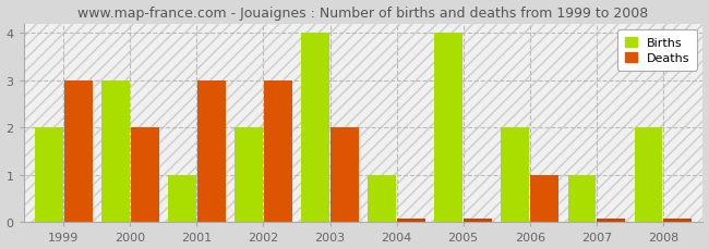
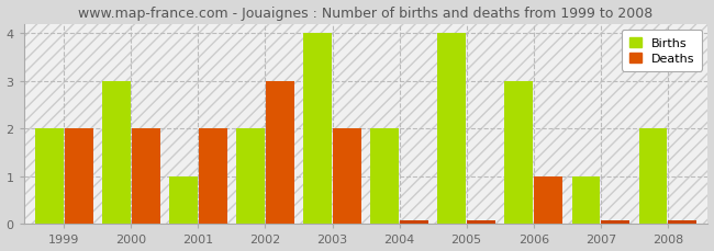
Deaths/1999: 3 -> 2
Deaths/2001: 3 -> 2
Births/2004: 1 -> 2
Births/2006: 2 -> 3
